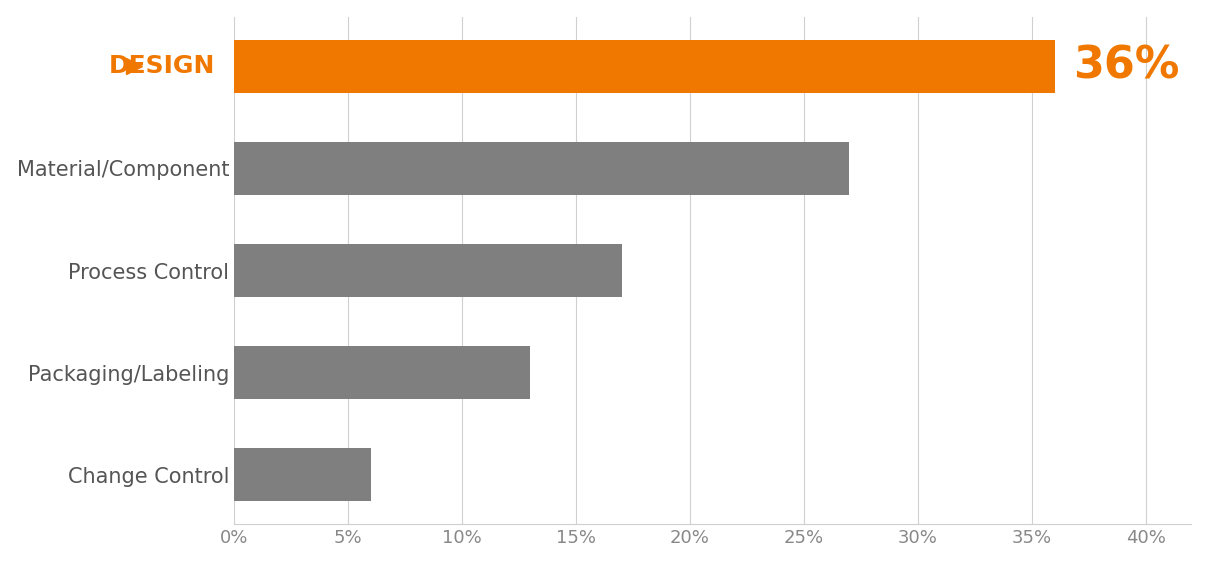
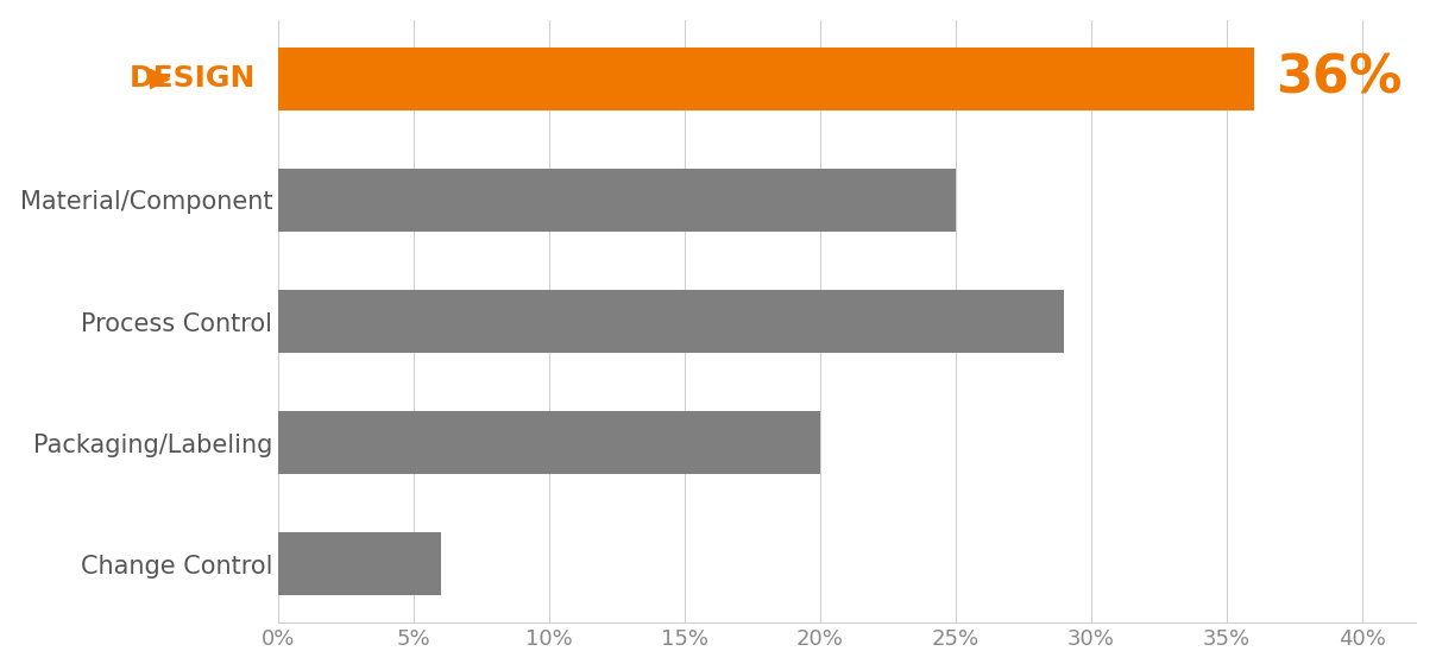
Material/Component: 27% -> 25%
Process Control: 17% -> 29%
Packaging/Labeling: 13% -> 20%
